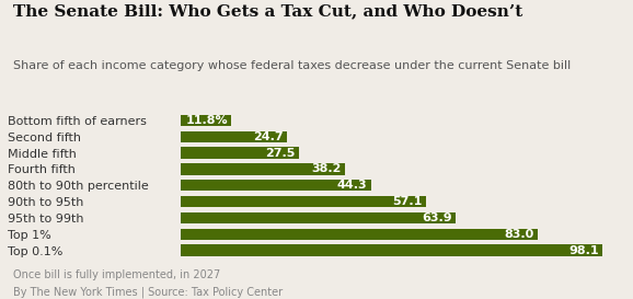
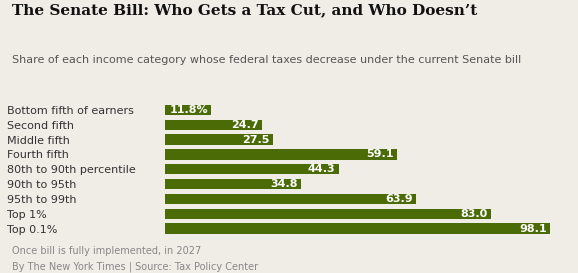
Fourth fifth: 38.2 -> 59.1
90th to 95th: 57.1 -> 34.8
